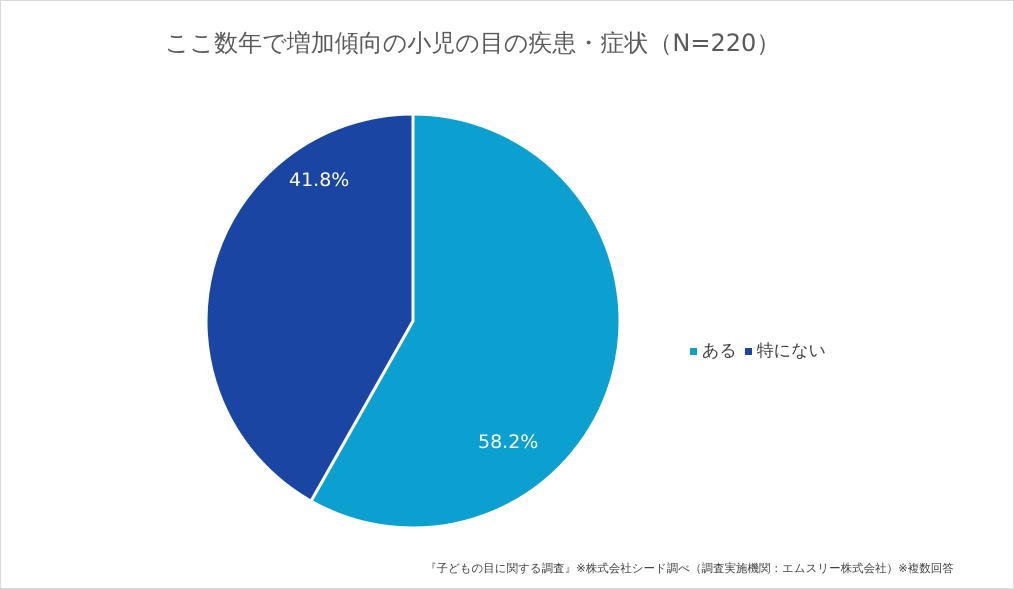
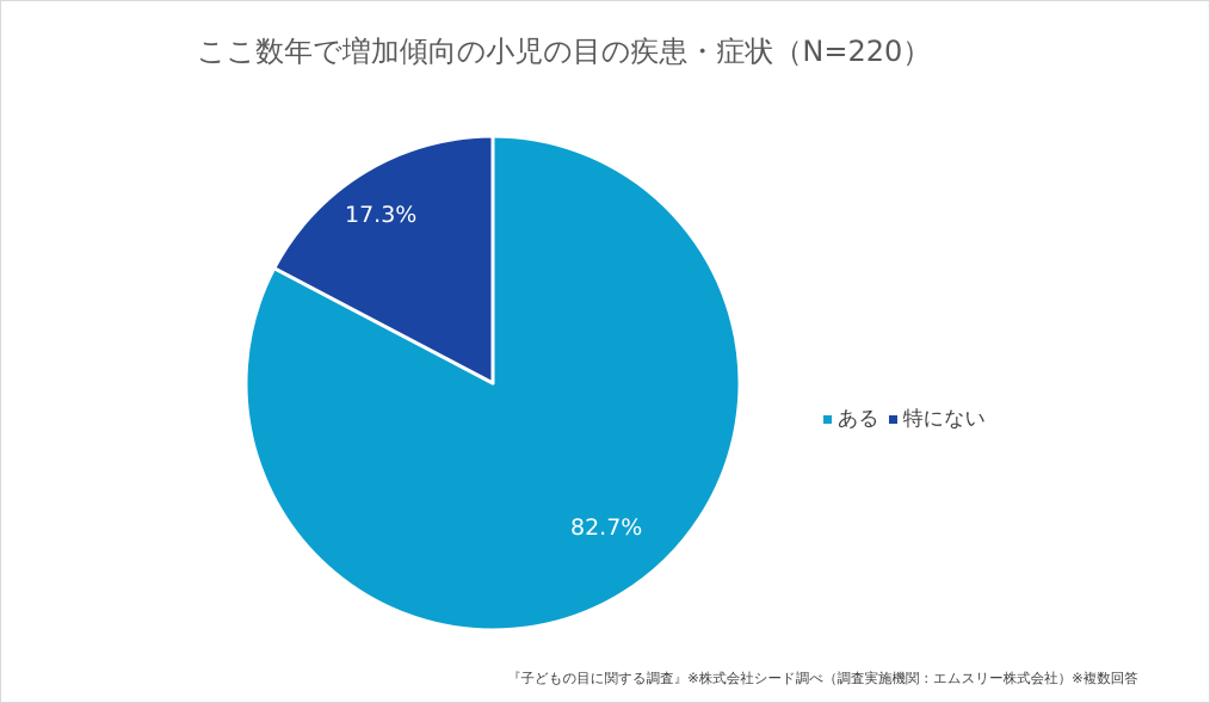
ある: 58.2% -> 82.7%
特にない: 41.8% -> 17.3%
